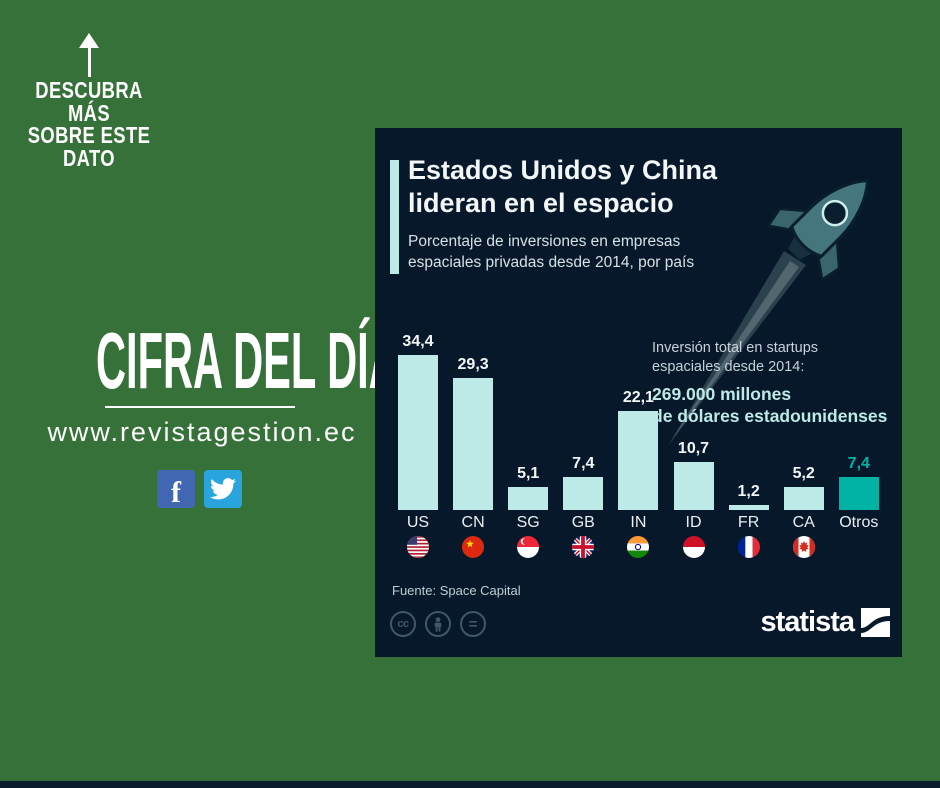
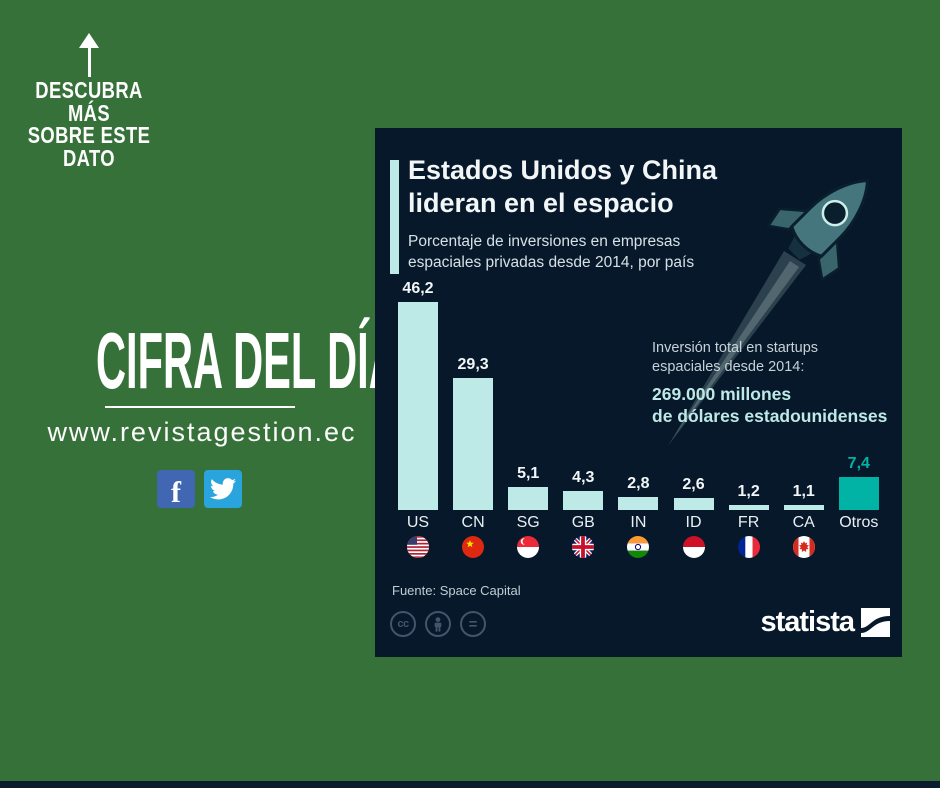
US: 34,4 -> 46,2
GB: 7,4 -> 4,3
IN: 22,1 -> 2,8
ID: 10,7 -> 2,6
CA: 5,2 -> 1,1
